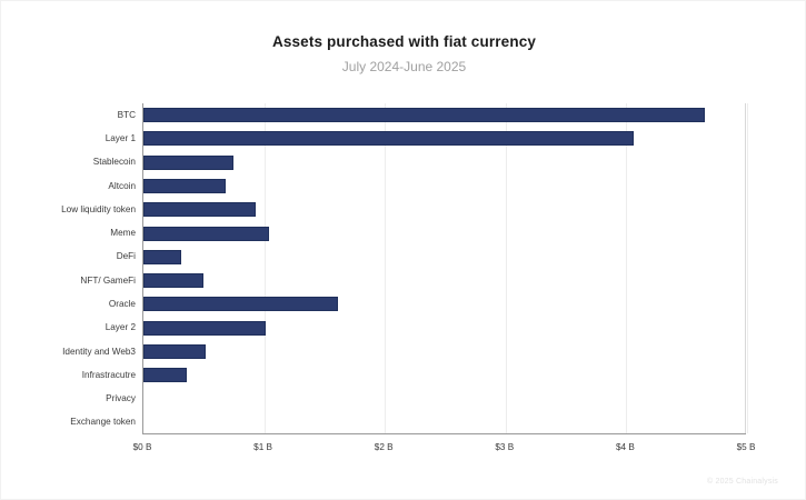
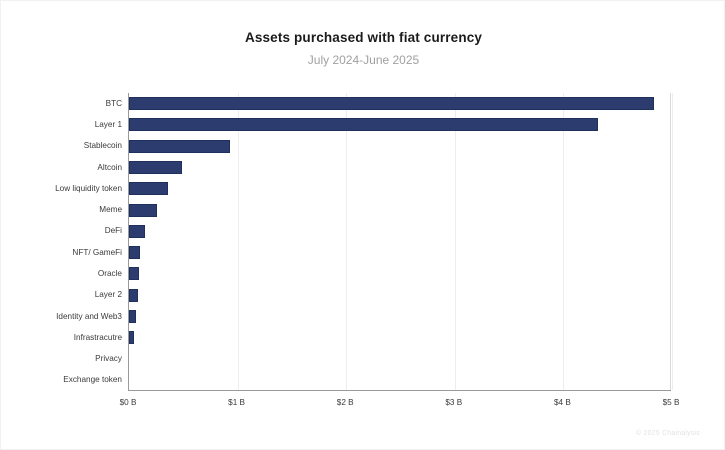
BTC: $4.65B -> $4.83B
Layer 1: $4.06B -> $4.32B
Stablecoin: $0.75B -> $0.93B
Altcoin: $0.68B -> $0.49B
Low liquidity token: $0.93B -> $0.36B
Meme: $1.04B -> $0.26B
DeFi: $0.31B -> $0.15B
NFT/ GameFi: $0.50B -> $0.10B
Oracle: $1.61B -> $0.09B
Layer 2: $1.01B -> $0.08B
Identity and Web3: $0.52B -> $0.06B
Infrastracutre: $0.36B -> $0.05B
